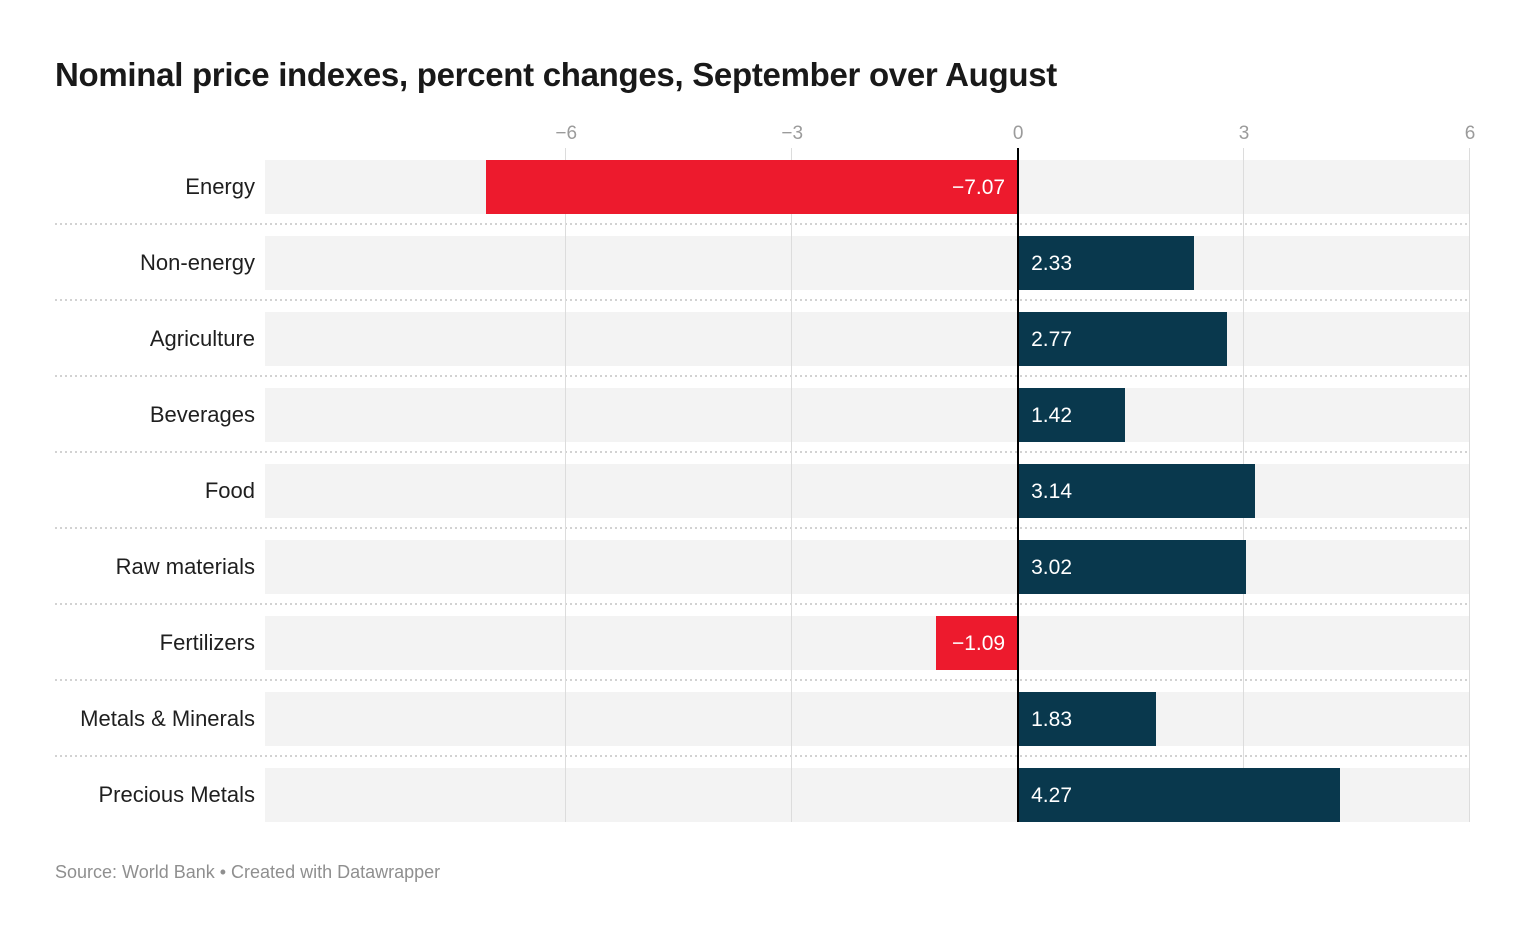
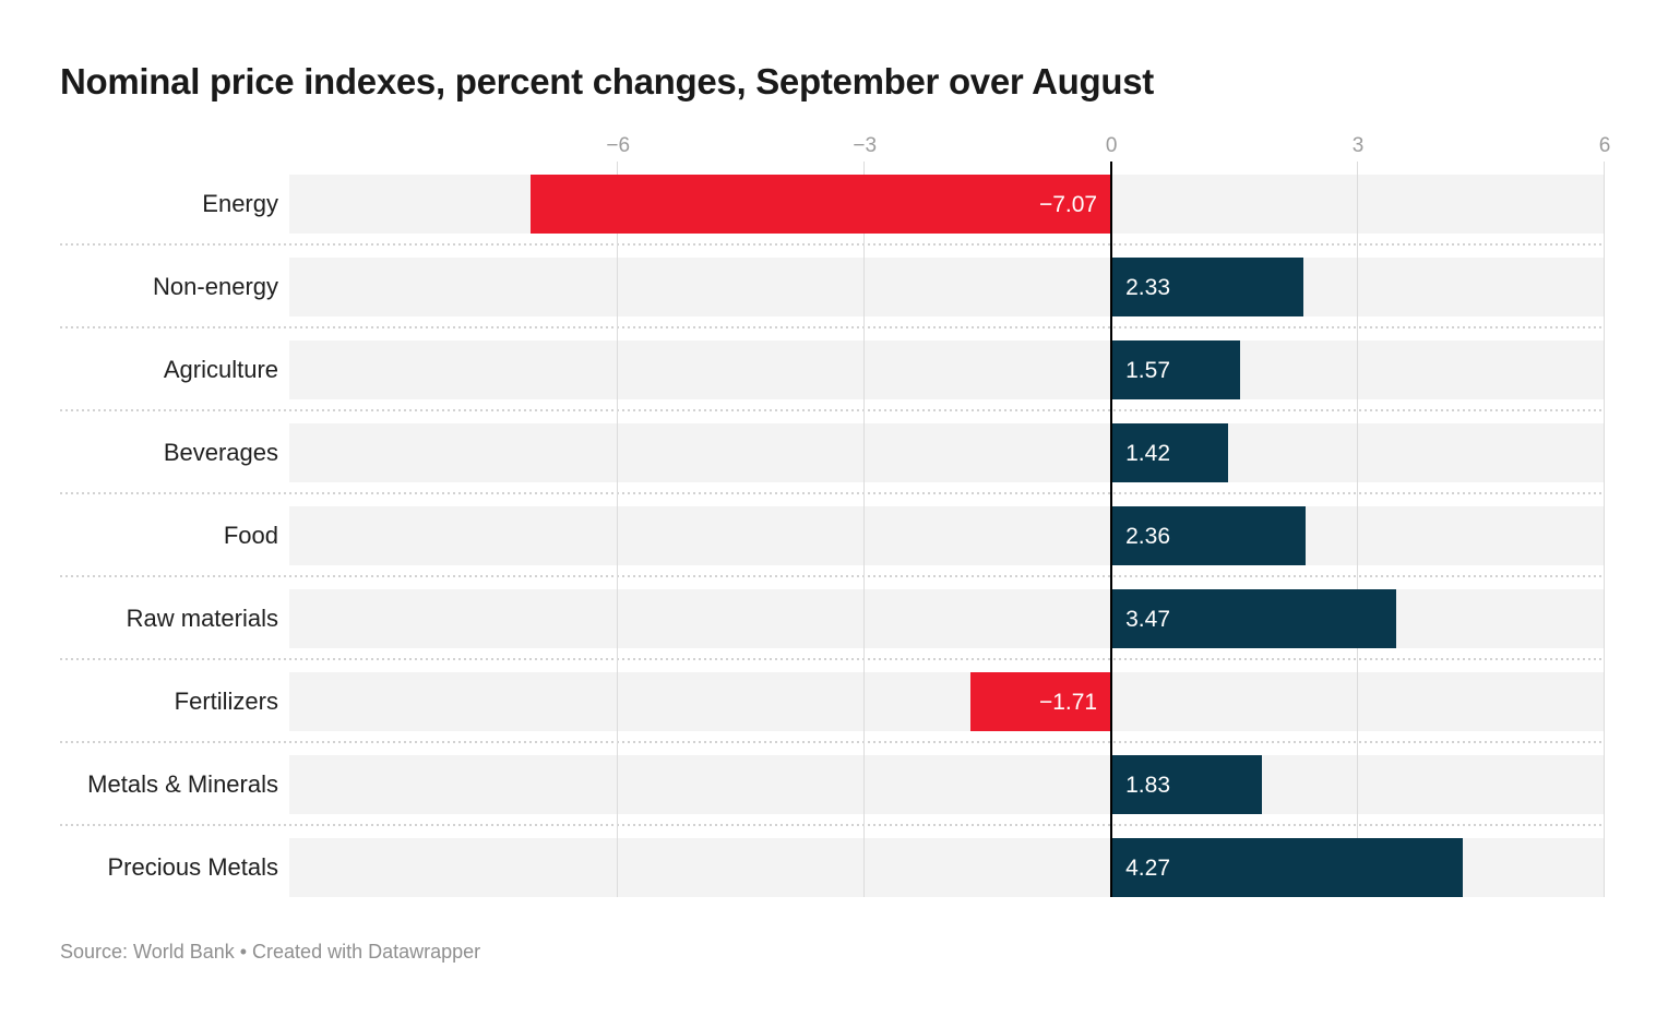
Agriculture: 2.77 -> 1.57
Food: 3.14 -> 2.36
Raw materials: 3.02 -> 3.47
Fertilizers: −1.09 -> −1.71
